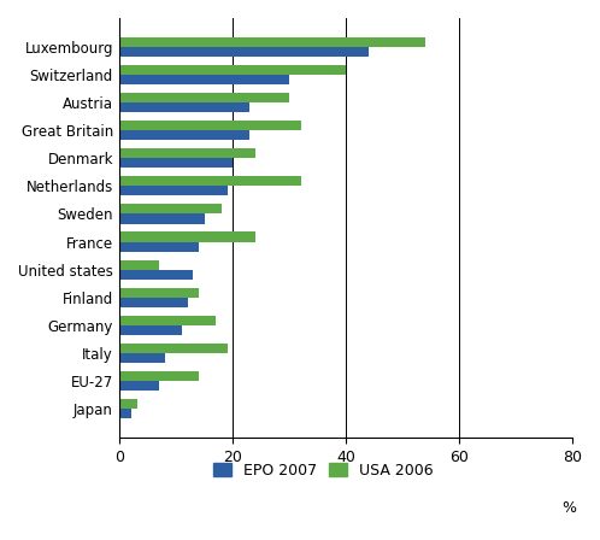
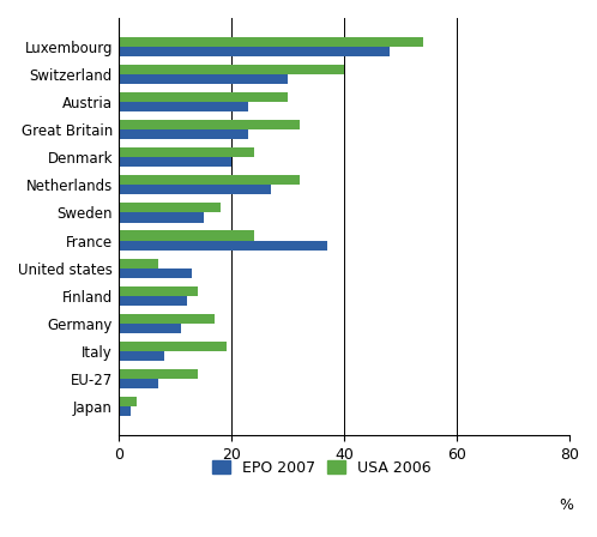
EPO 2007/Luxembourg: 44 -> 48
EPO 2007/Netherlands: 19 -> 27
EPO 2007/France: 14 -> 37
